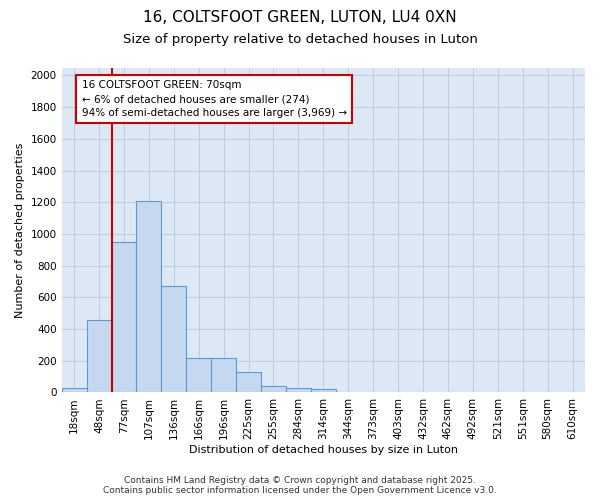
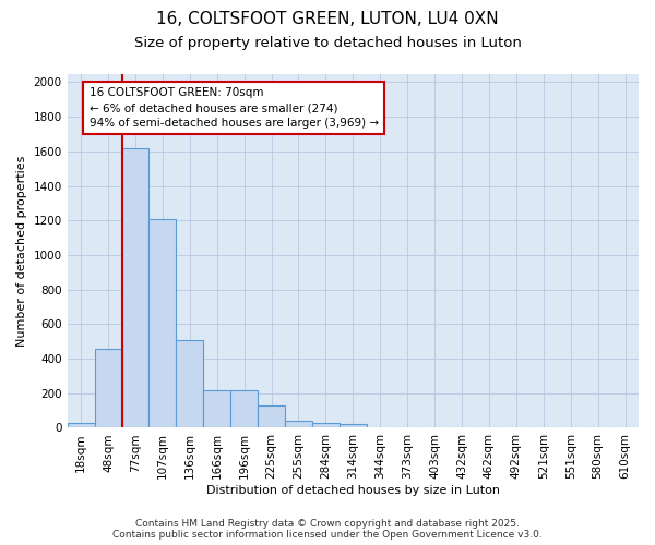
77sqm: 950 -> 1620
136sqm: 670 -> 510
